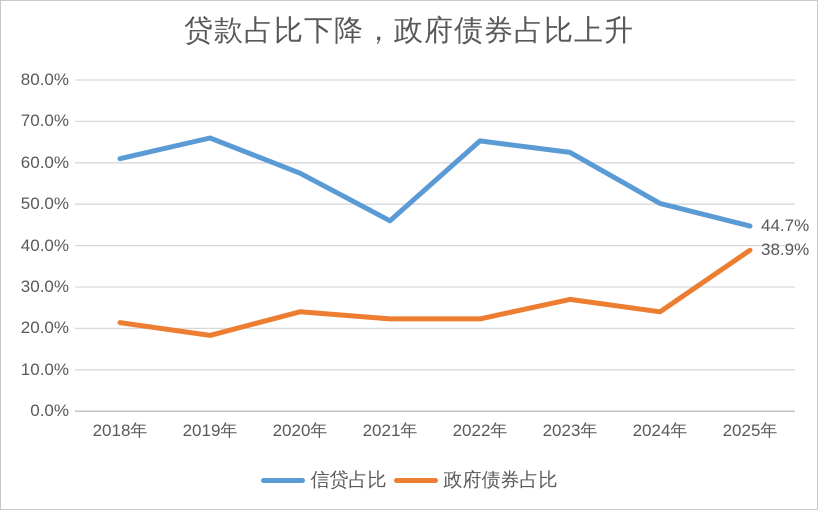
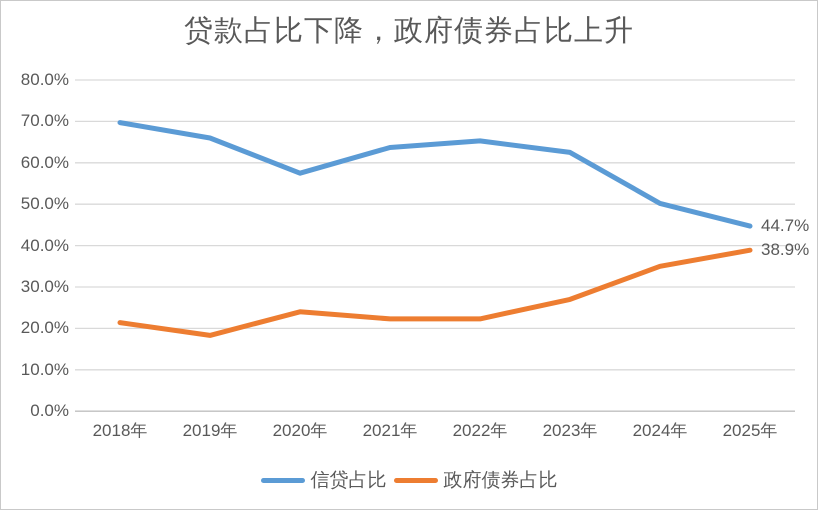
信贷占比/2018年: 61% -> 70%
信贷占比/2021年: 46% -> 64%
政府债券占比/2024年: 24% -> 35%
